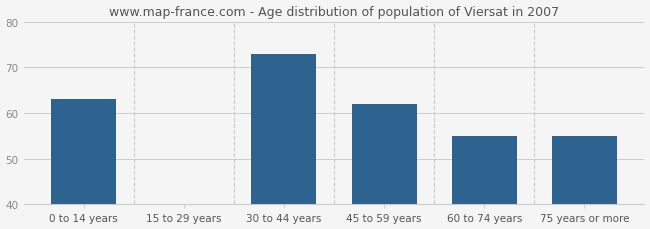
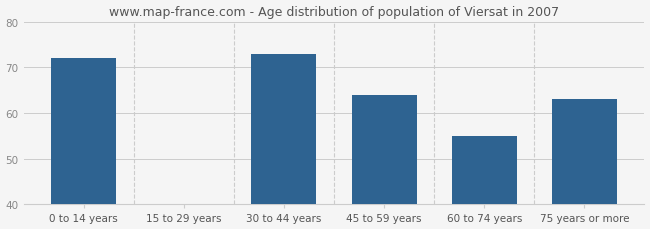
0 to 14 years: 63 -> 72
45 to 59 years: 62 -> 64
75 years or more: 55 -> 63
